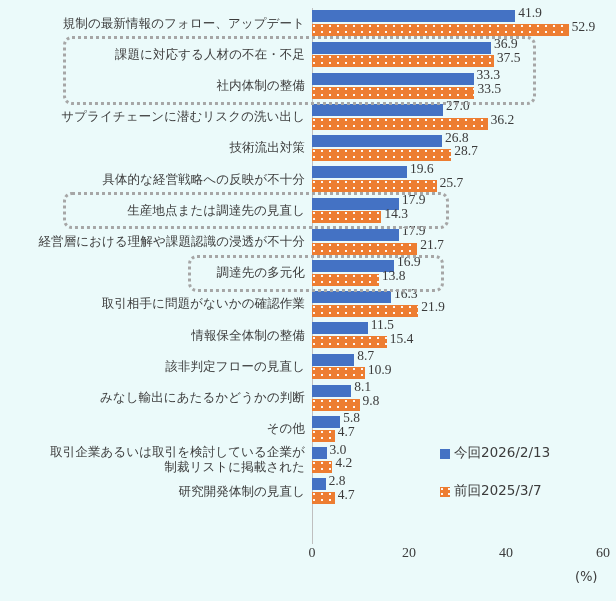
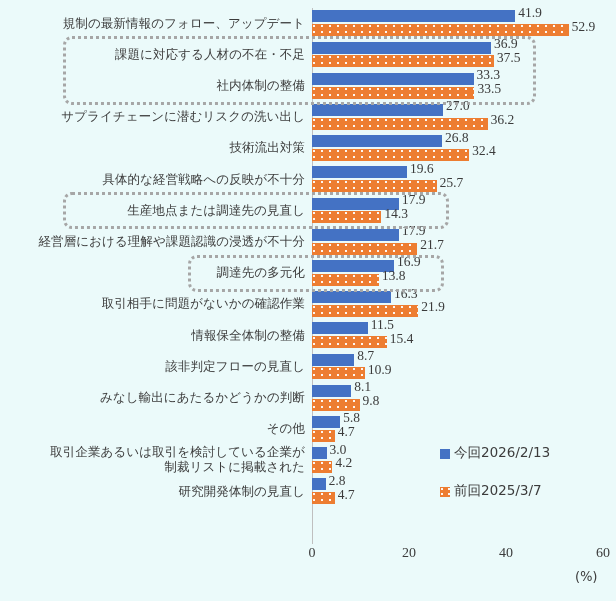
前回2025/3/7/技術流出対策: 28.7 -> 32.4
